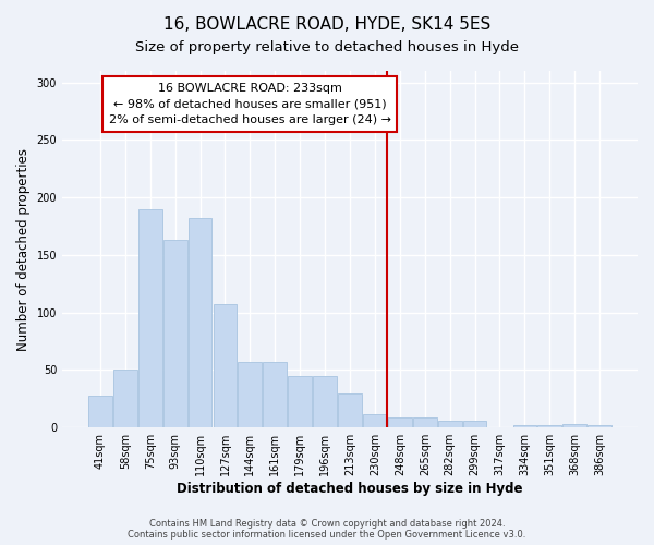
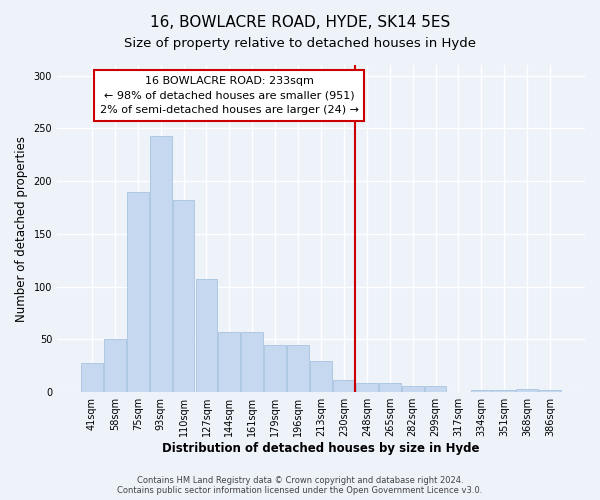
93sqm: 163 -> 243
